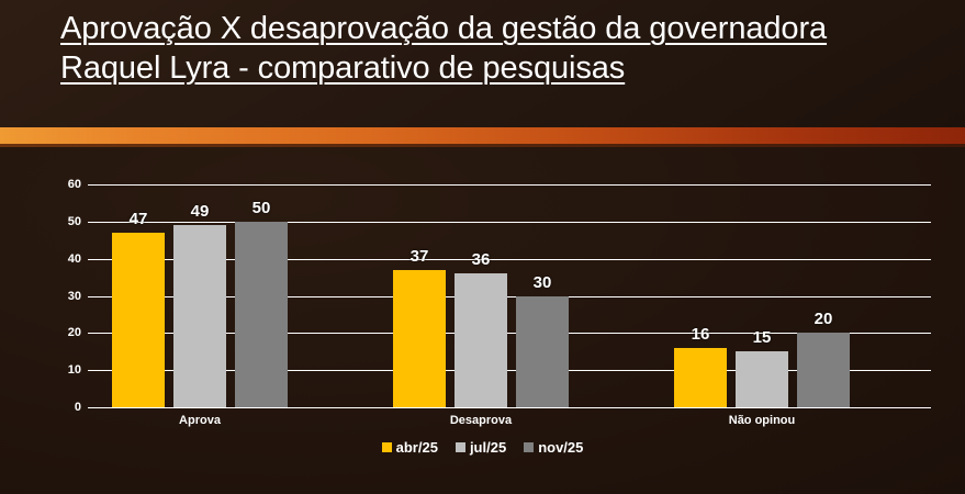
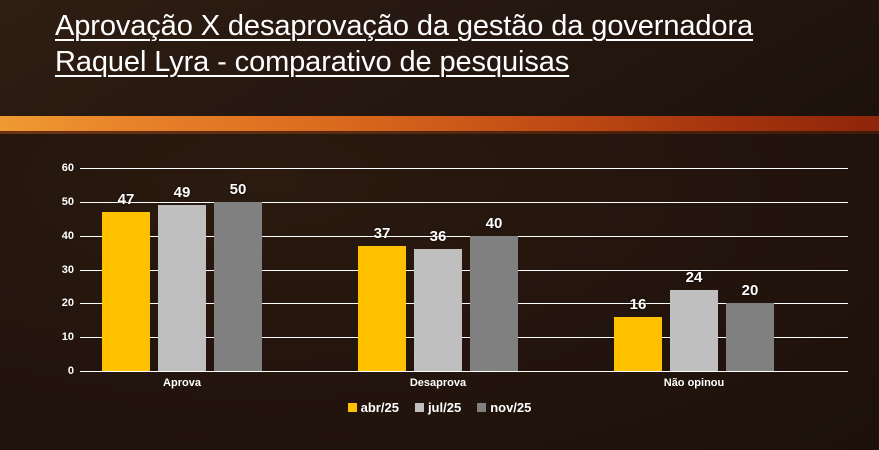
nov/25/Desaprova: 30 -> 40
jul/25/Não opinou: 15 -> 24
